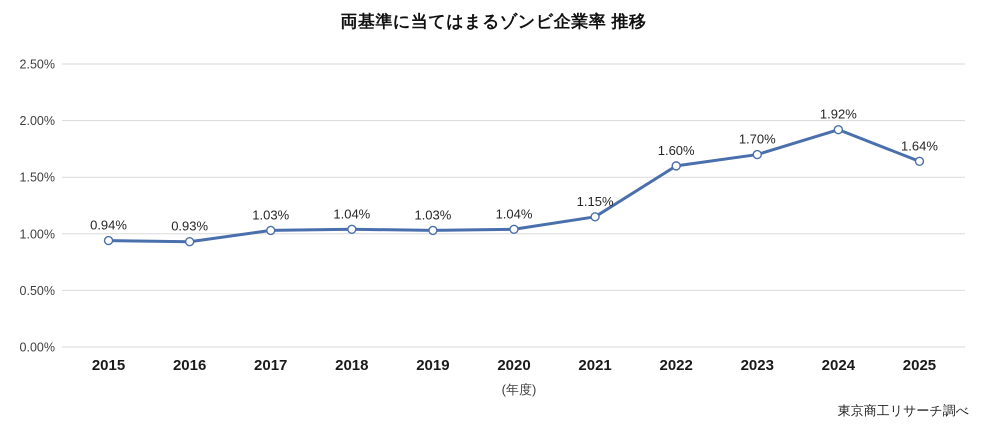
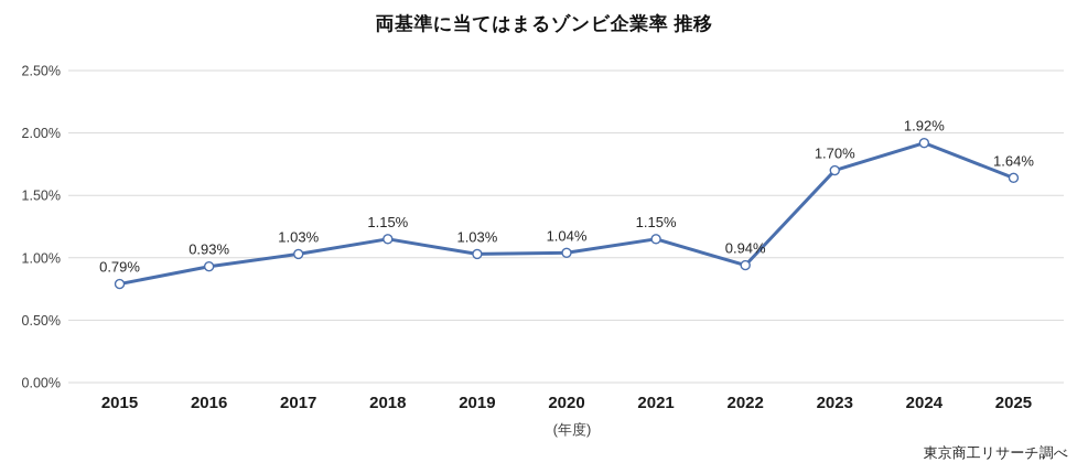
2015: 0.94% -> 0.79%
2018: 1.04% -> 1.15%
2022: 1.60% -> 0.94%
